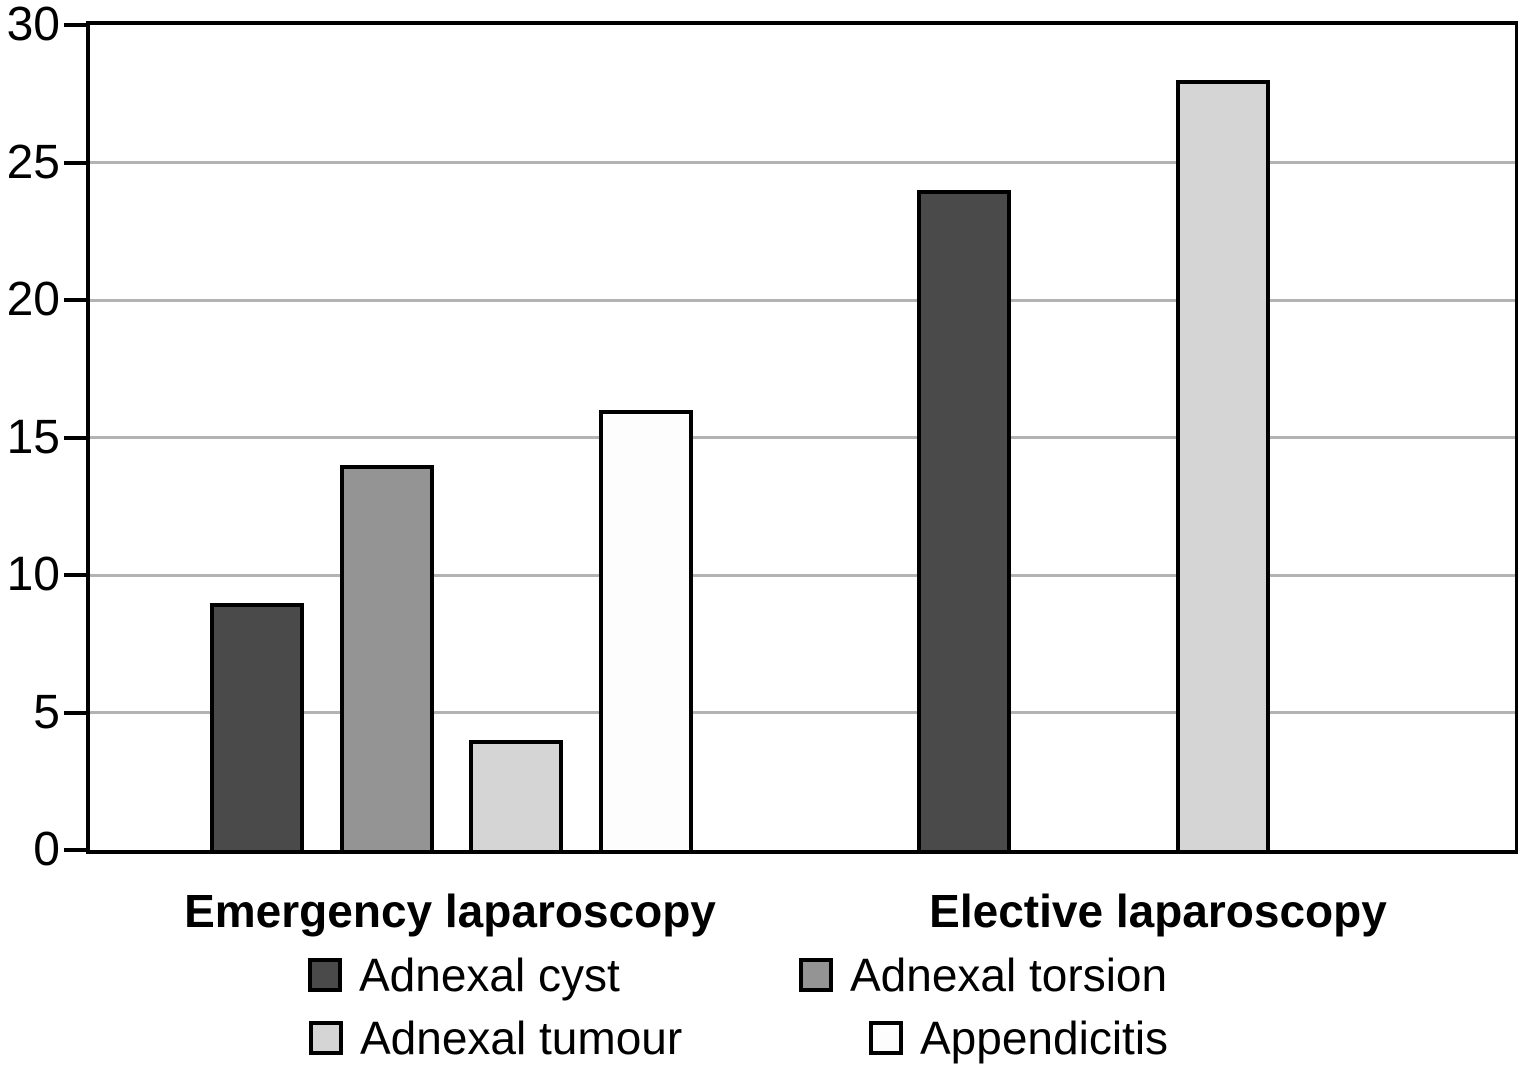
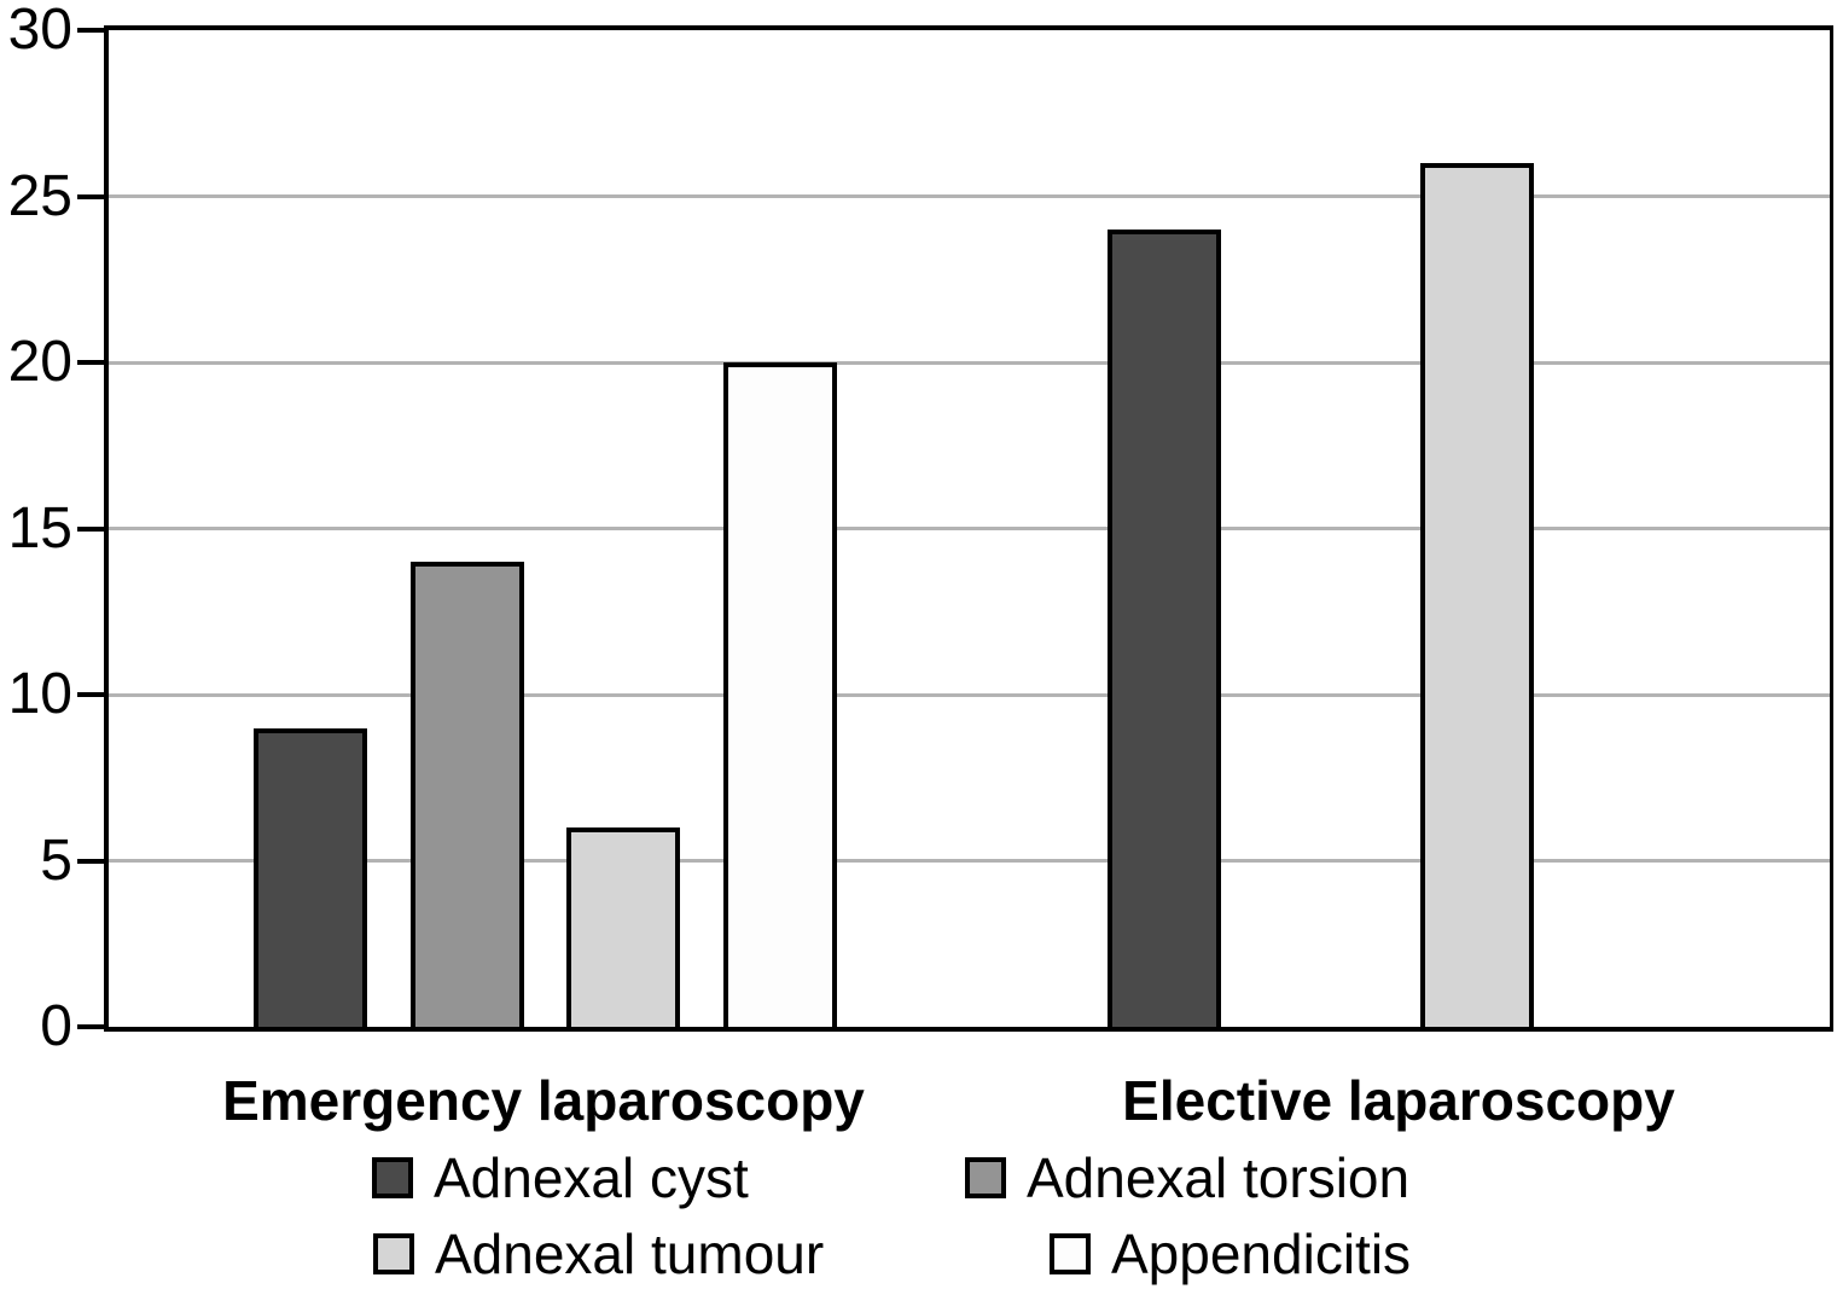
Adnexal tumour/Emergency laparoscopy: 4 -> 6
Appendicitis/Emergency laparoscopy: 16 -> 20
Adnexal tumour/Elective laparoscopy: 28 -> 26
